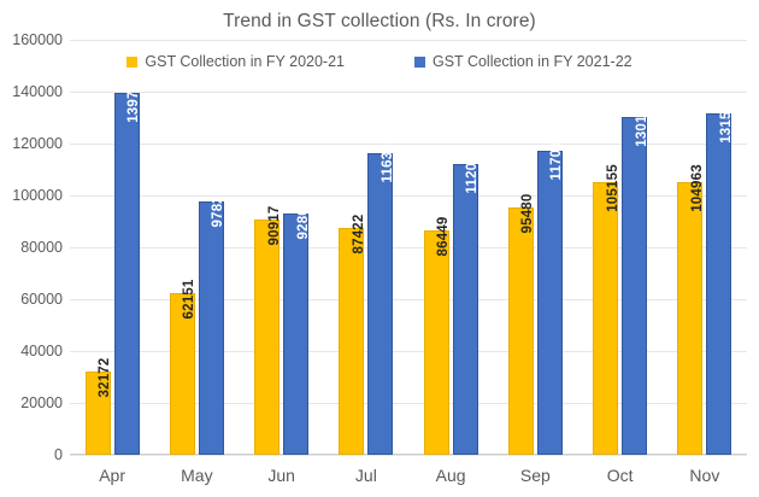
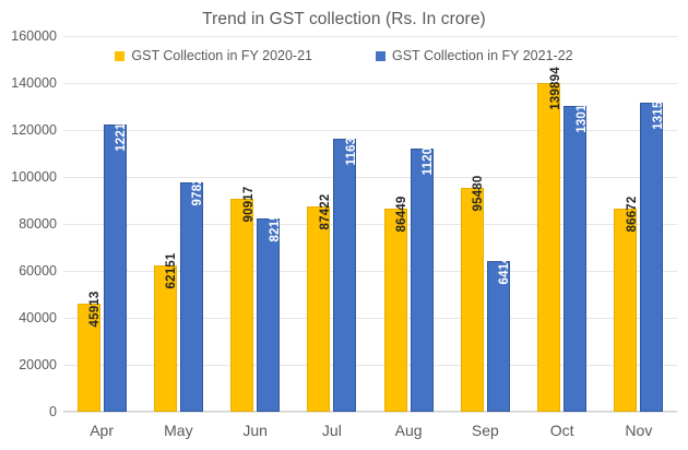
GST Collection in FY 2020-21/Apr: 32172 -> 45913
GST Collection in FY 2021-22/Apr: 139708 -> 122192
GST Collection in FY 2021-22/Jun: 92800 -> 82157
GST Collection in FY 2021-22/Sep: 117010 -> 64142
GST Collection in FY 2020-21/Oct: 105155 -> 139894
GST Collection in FY 2020-21/Nov: 104963 -> 86672
